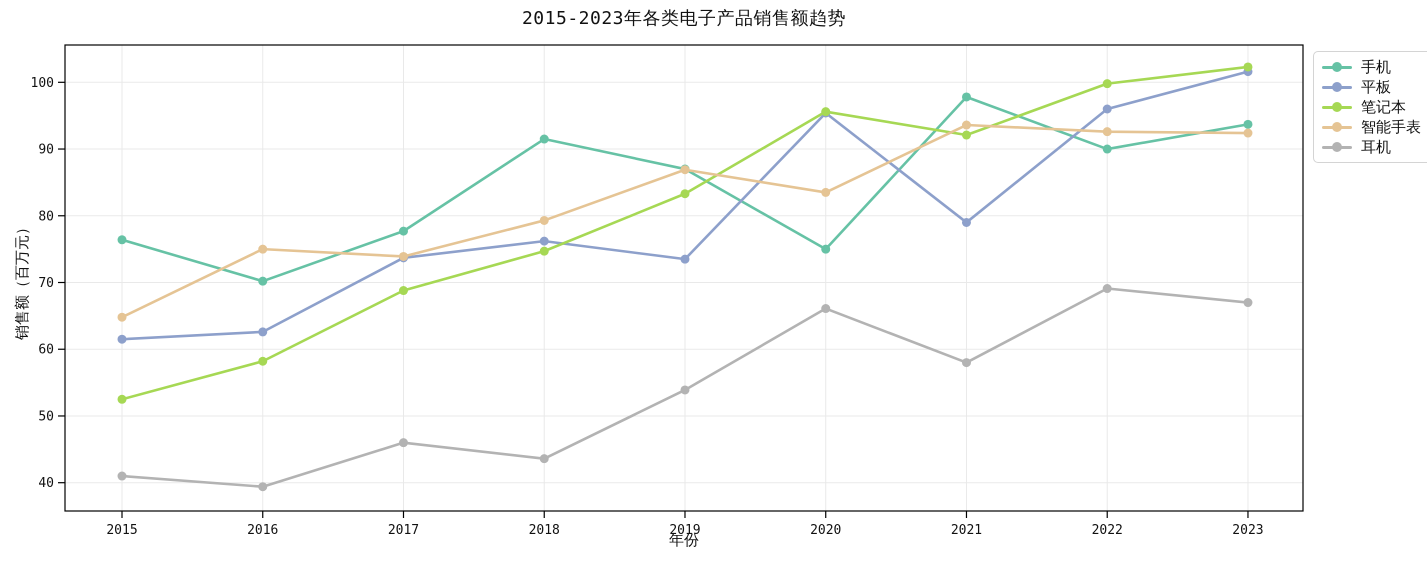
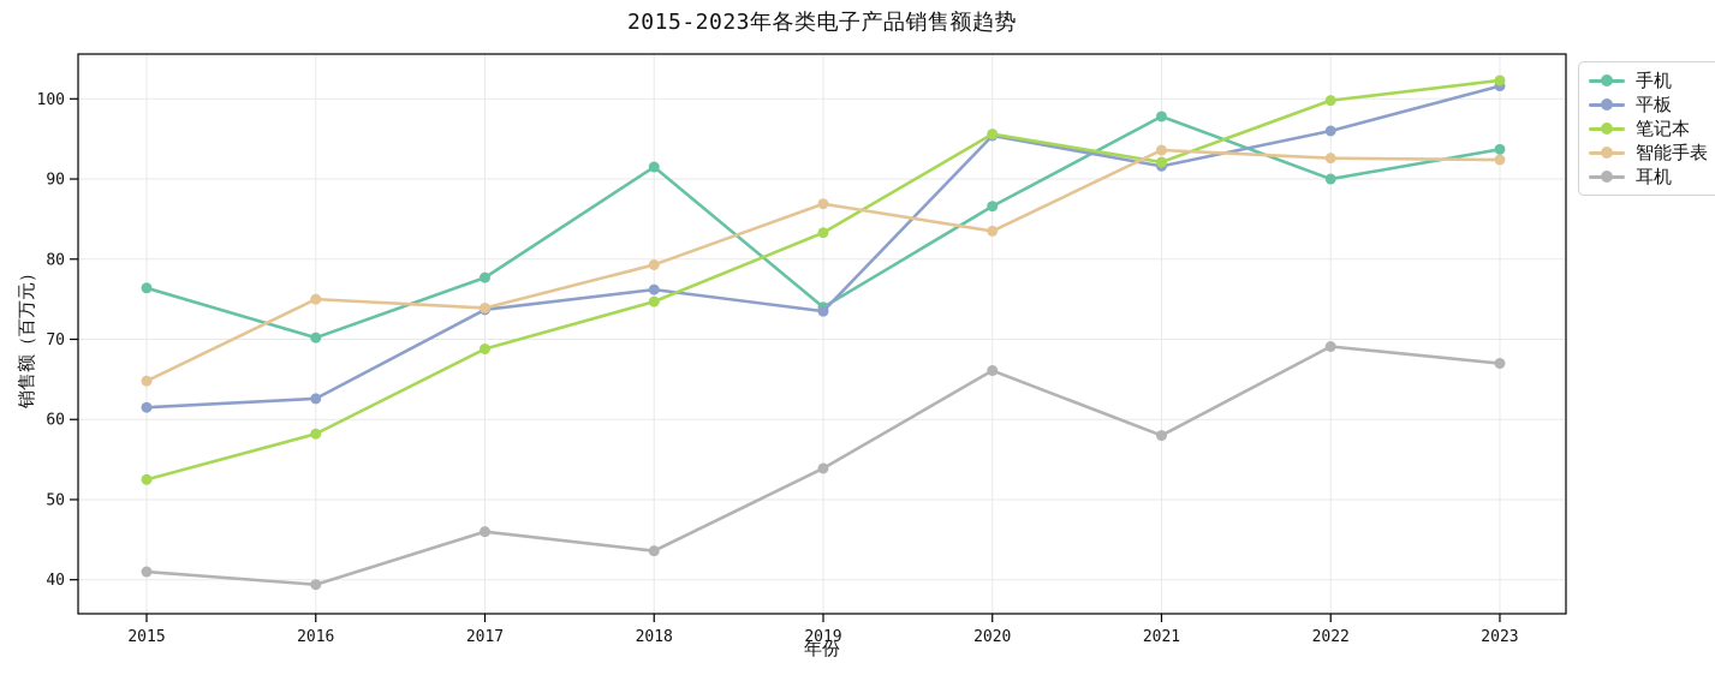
手机/2019: 87 -> 74
手机/2020: 75 -> 87
平板/2021: 79 -> 92
